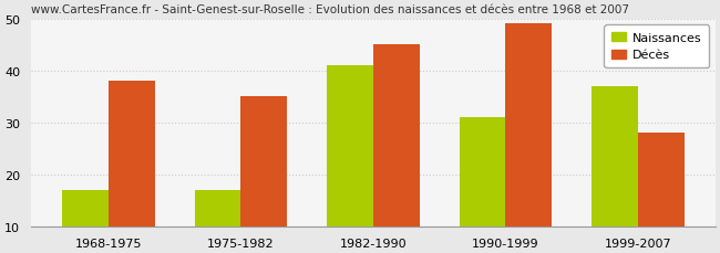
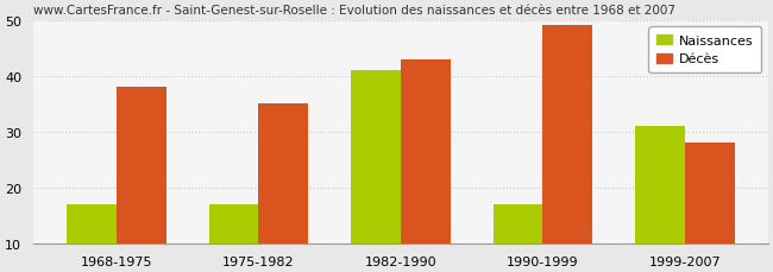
Décès/1982-1990: 45 -> 43
Naissances/1990-1999: 31 -> 17
Naissances/1999-2007: 37 -> 31
